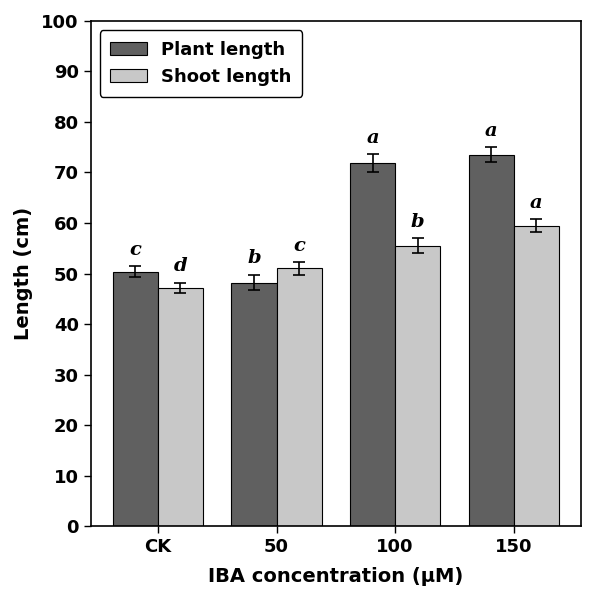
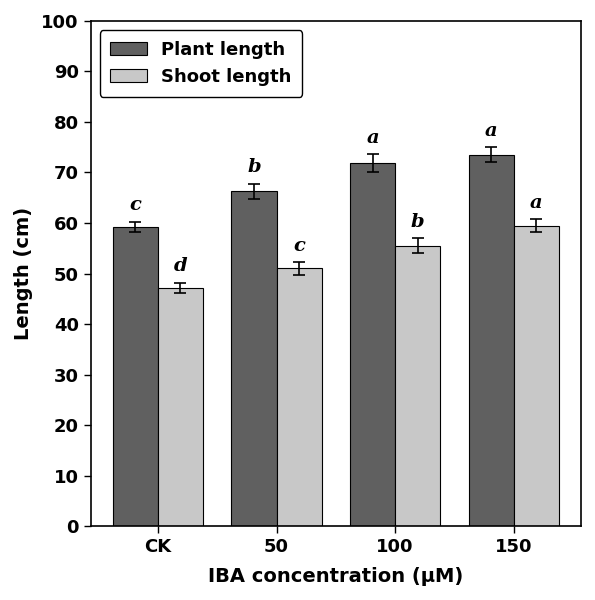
Plant length/CK: 50.4 -> 59.2
Plant length/50: 48.2 -> 66.3
